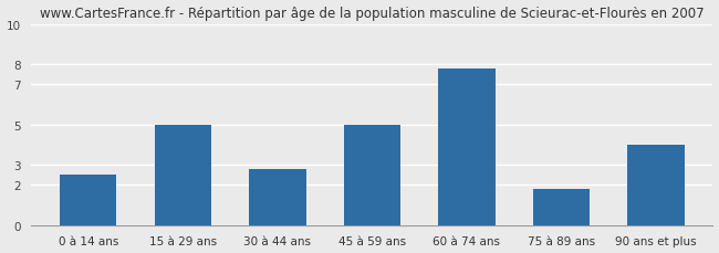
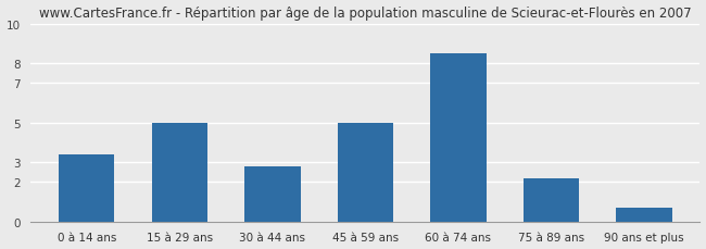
0 à 14 ans: 2.5 -> 3.4
60 à 74 ans: 7.8 -> 8.5
75 à 89 ans: 1.8 -> 2.2
90 ans et plus: 4.0 -> 0.7
